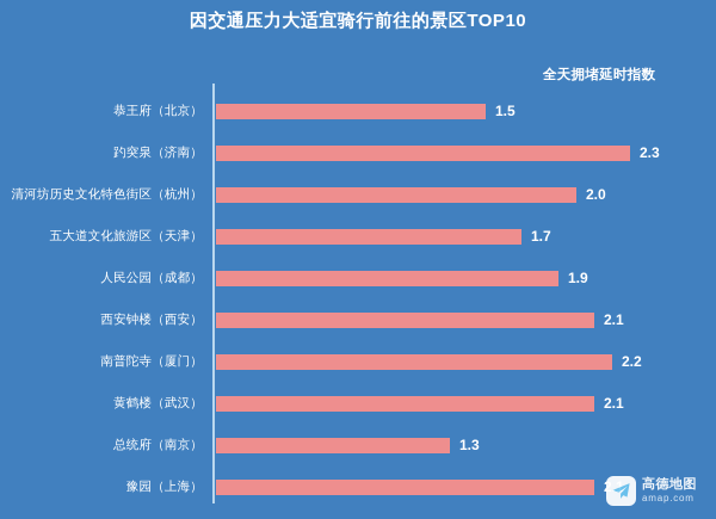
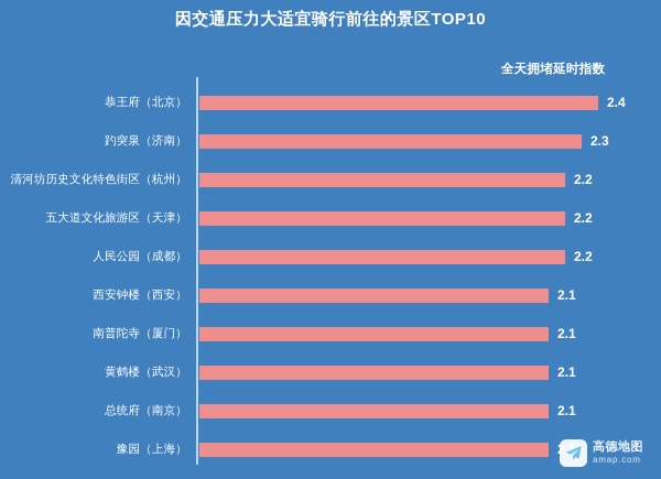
恭王府（北京）: 1.5 -> 2.4
清河坊历史文化特色街区（杭州）: 2.0 -> 2.2
五大道文化旅游区（天津）: 1.7 -> 2.2
人民公园（成都）: 1.9 -> 2.2
南普陀寺（厦门）: 2.2 -> 2.1
总统府（南京）: 1.3 -> 2.1
